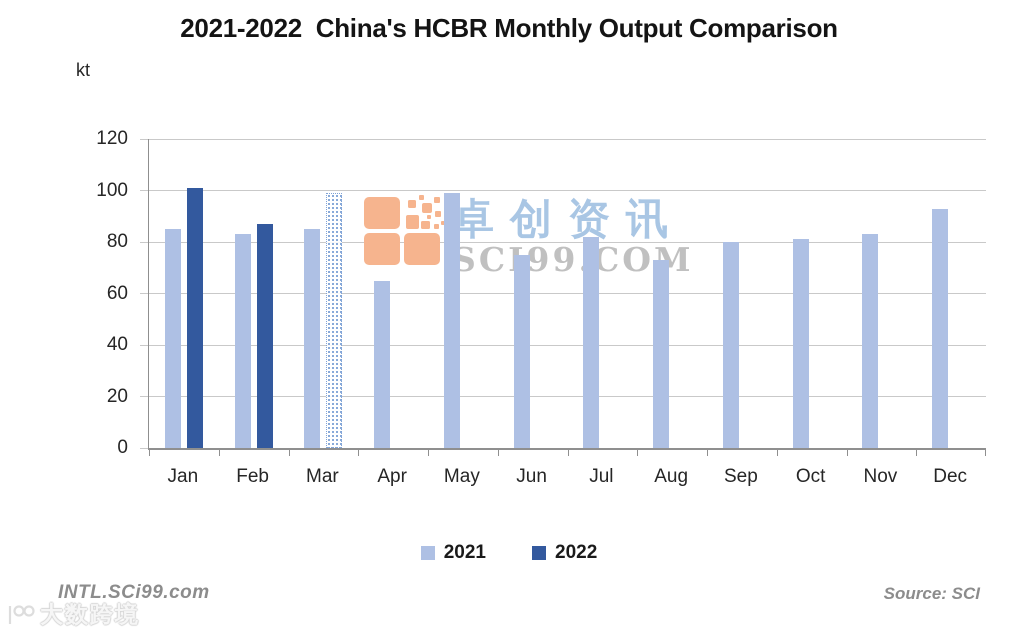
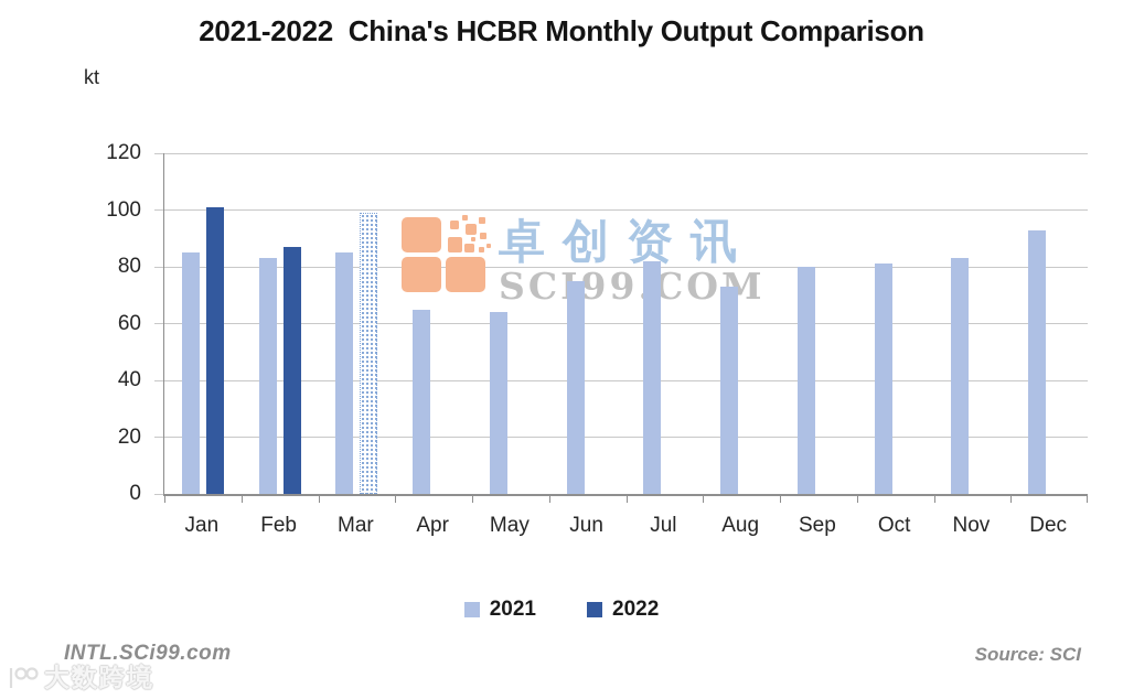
2021/May: 99 -> 64
